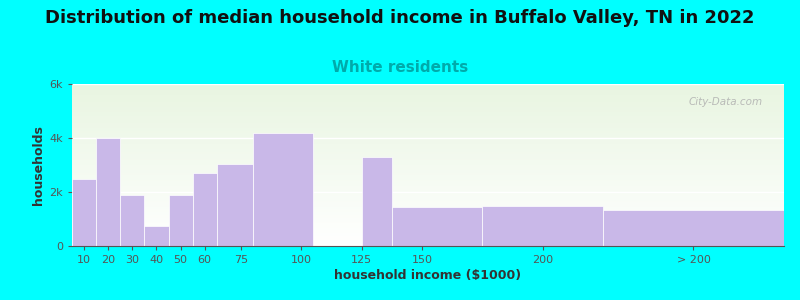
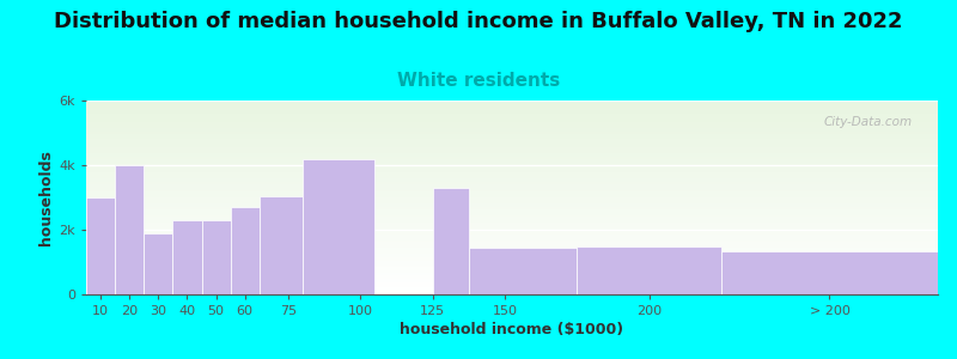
10: 2.50k -> 3.00k
40: 0.75k -> 2.30k
50: 1.90k -> 2.30k
